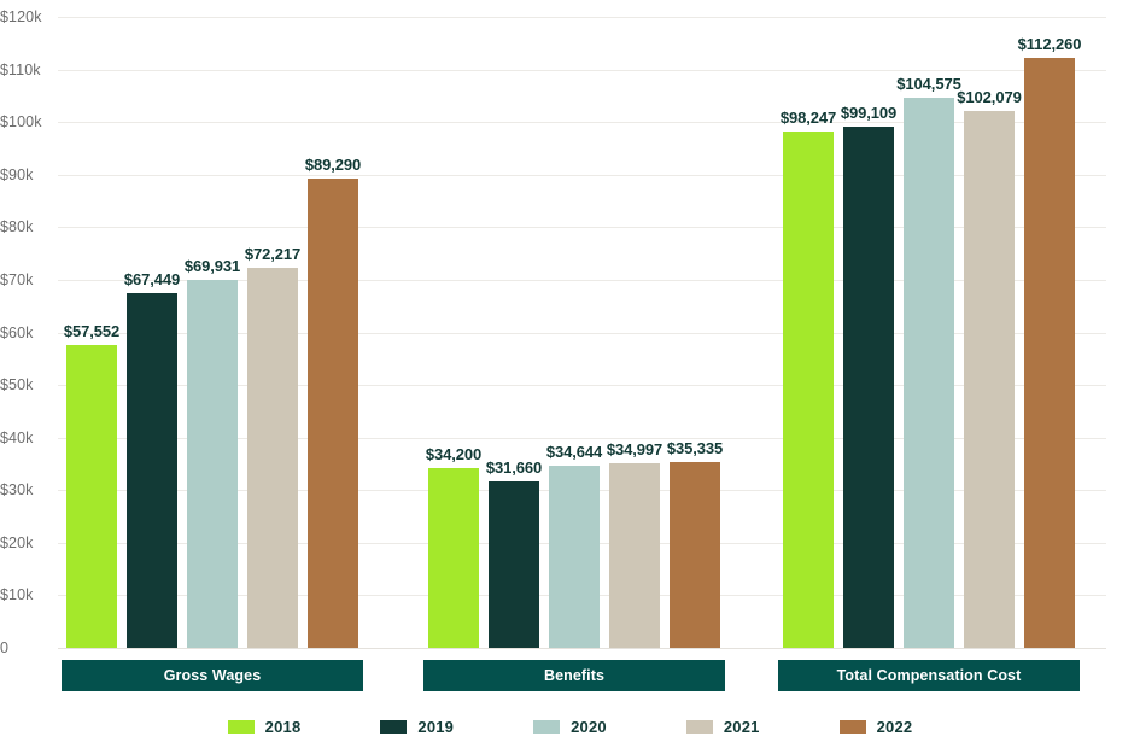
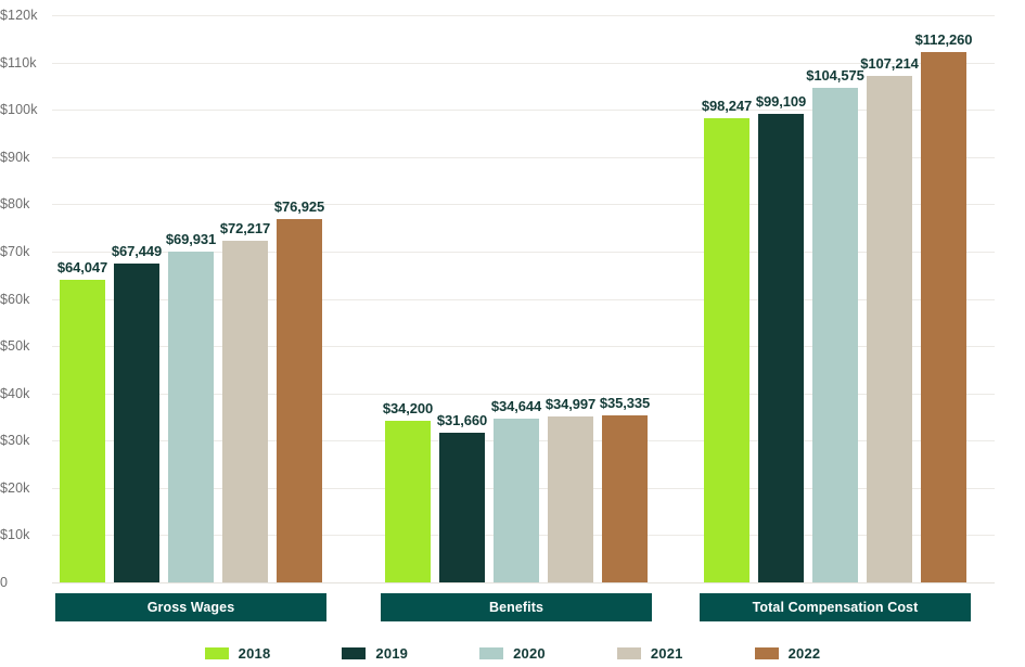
2018/Gross Wages: $57,552 -> $64,047
2022/Gross Wages: $89,290 -> $76,925
2021/Total Compensation Cost: $102,079 -> $107,214
